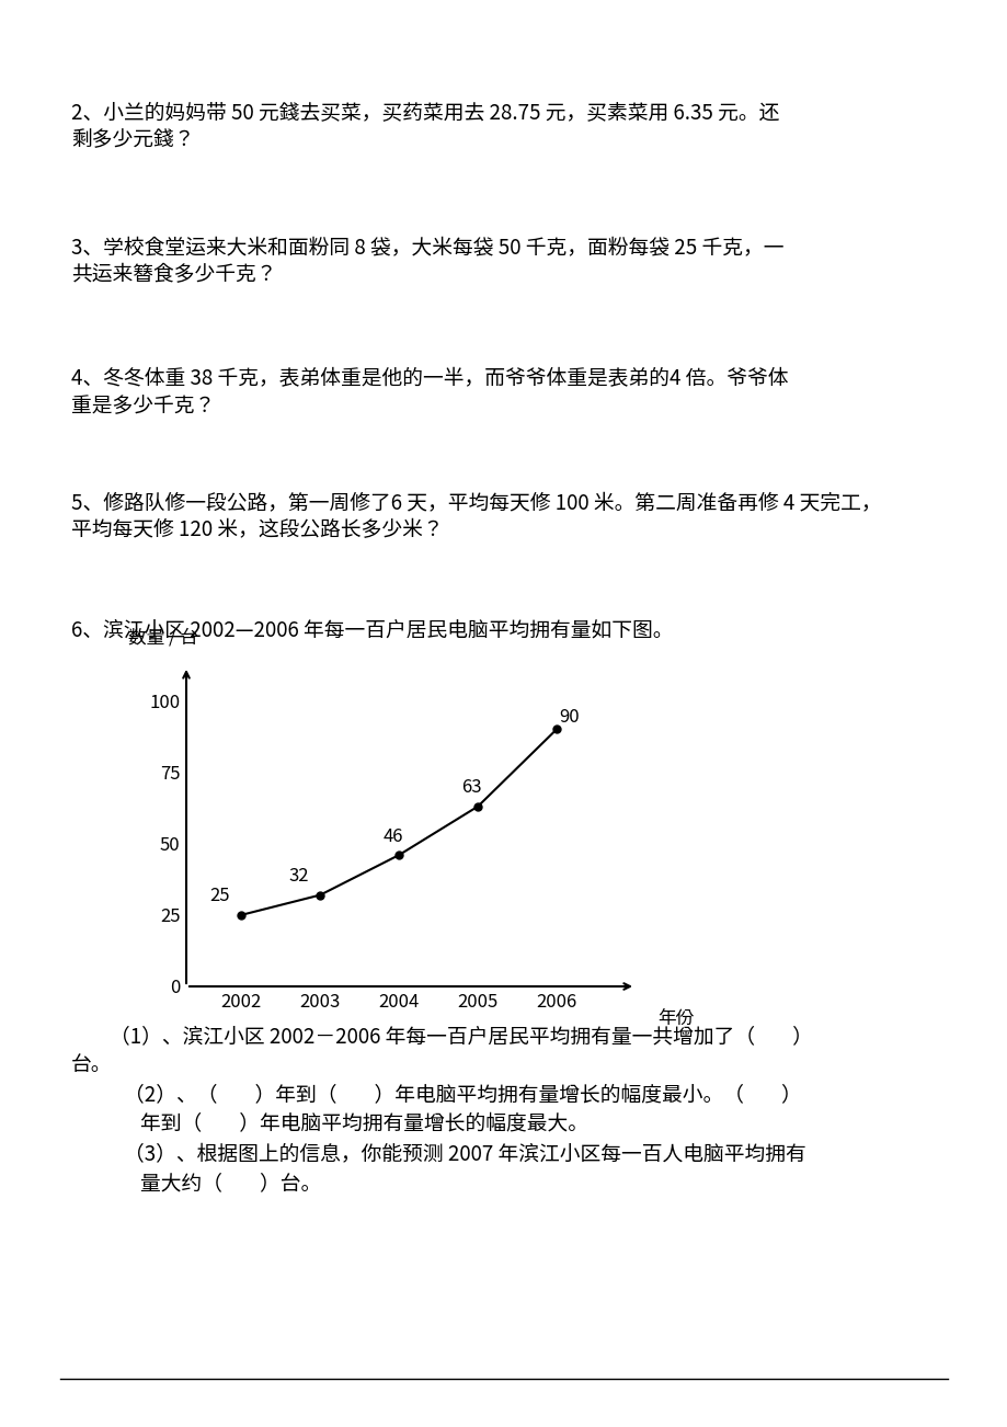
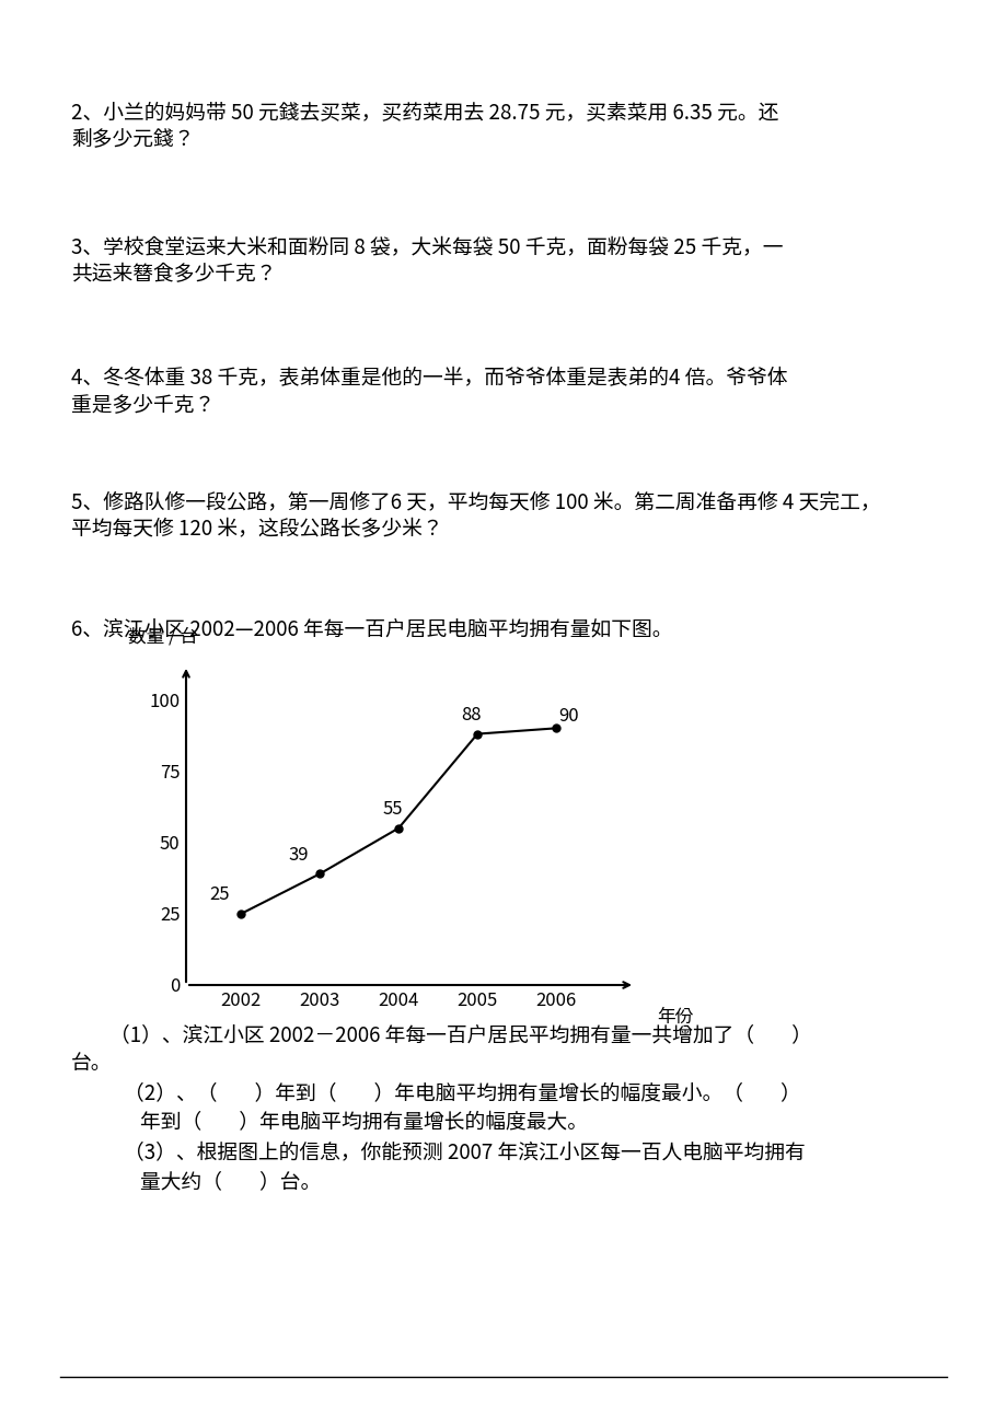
2003: 32 -> 39
2004: 46 -> 55
2005: 63 -> 88
